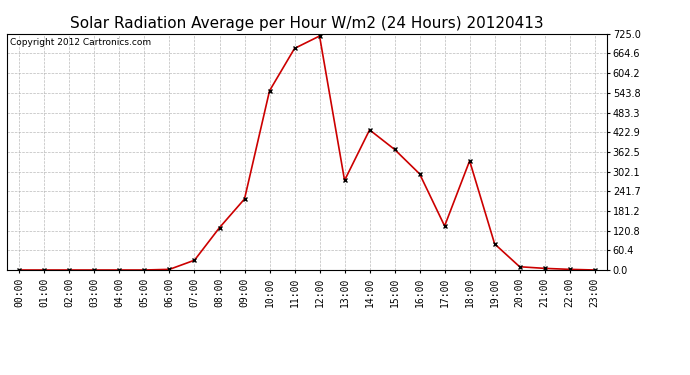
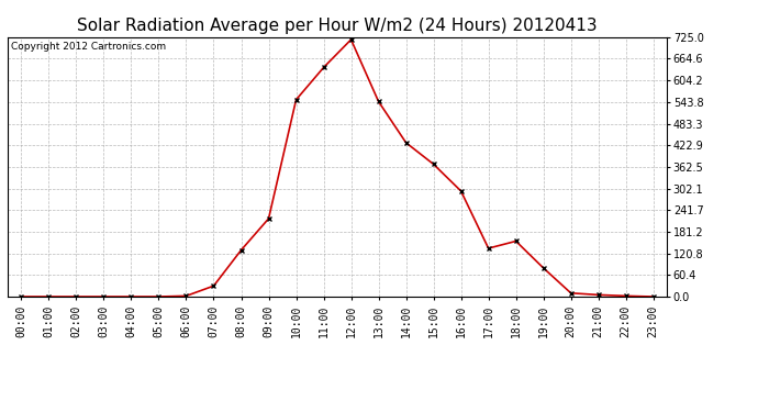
11:00: 680 -> 640
13:00: 275 -> 545
18:00: 335 -> 155
